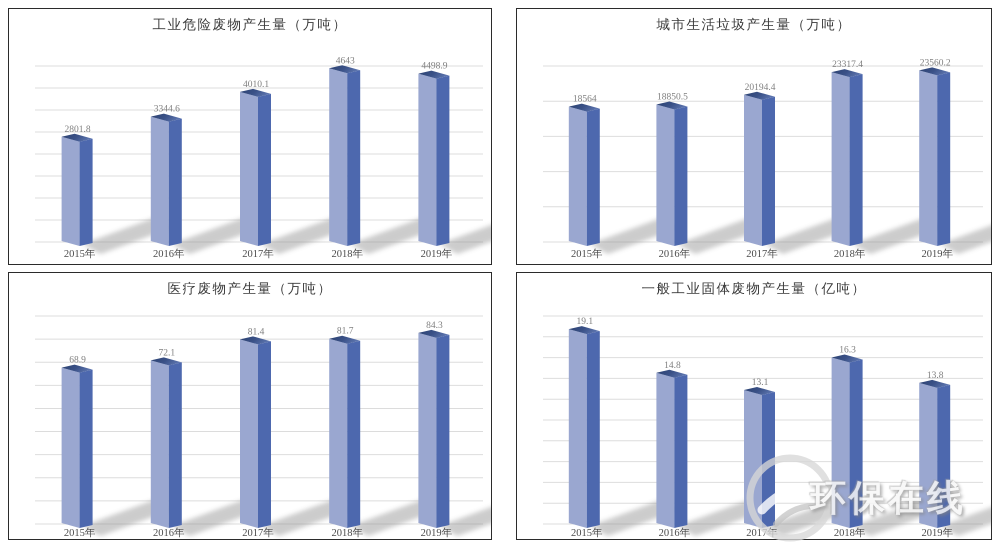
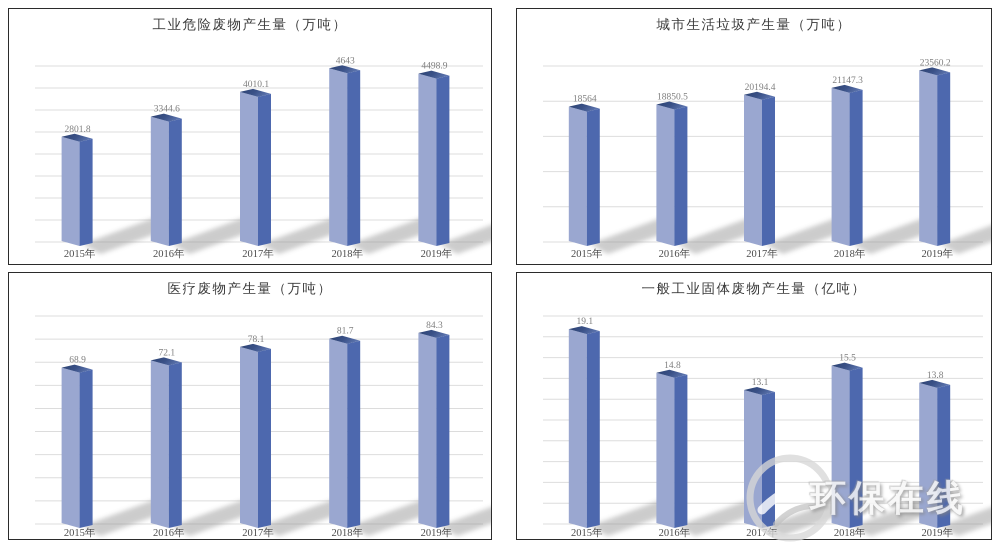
城市生活垃圾产生量（万吨）/2018年: 23317.4 -> 21147.3
医疗废物产生量（万吨）/2017年: 81.4 -> 78.1
一般工业固体废物产生量（亿吨）/2018年: 16.3 -> 15.5
